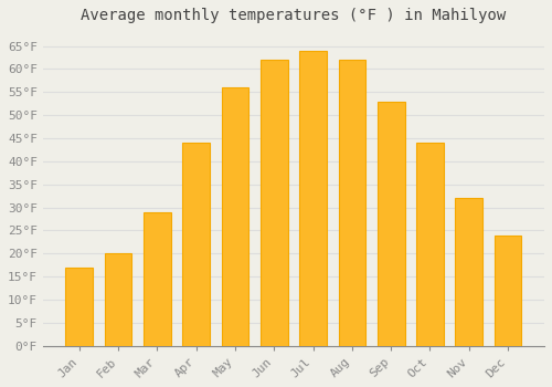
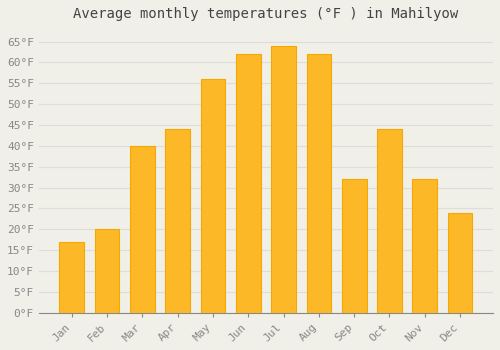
Mar: 29°F -> 40°F
Sep: 53°F -> 32°F
